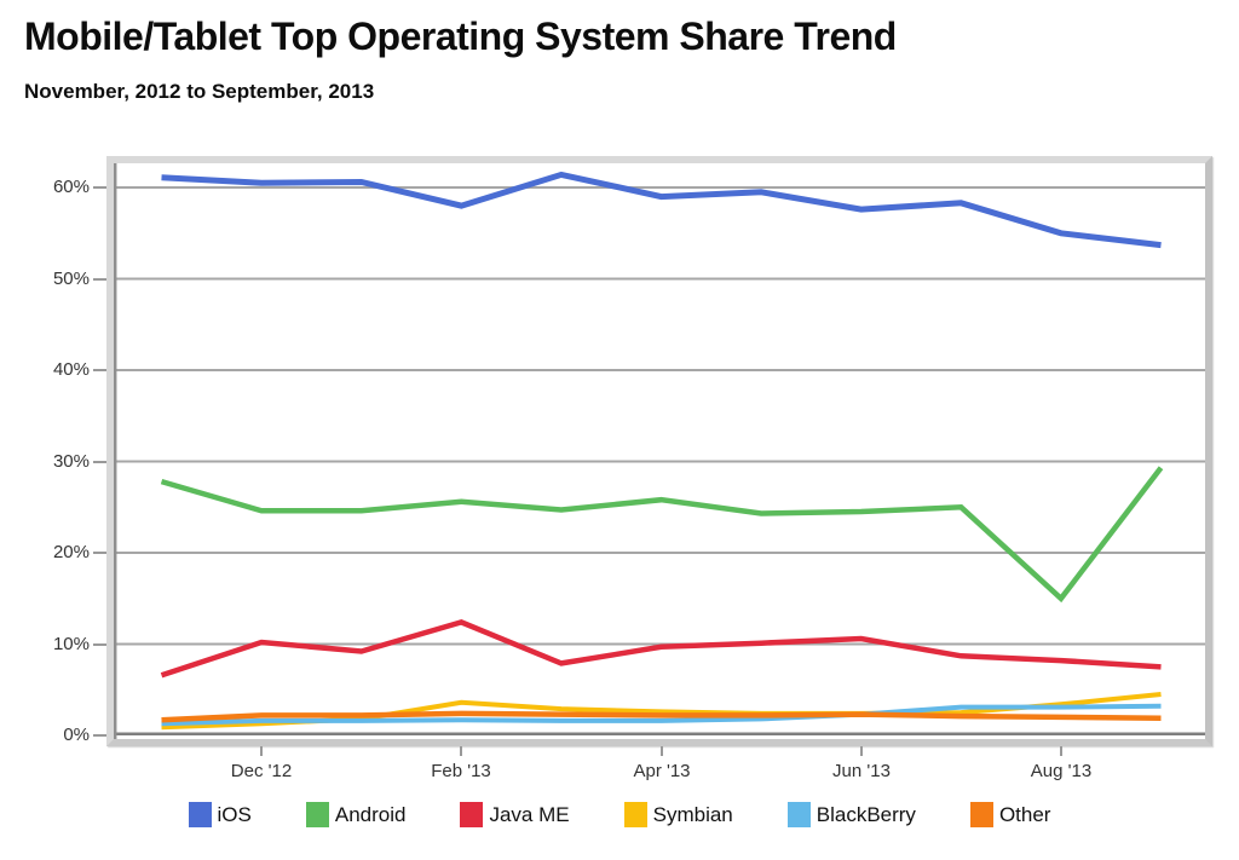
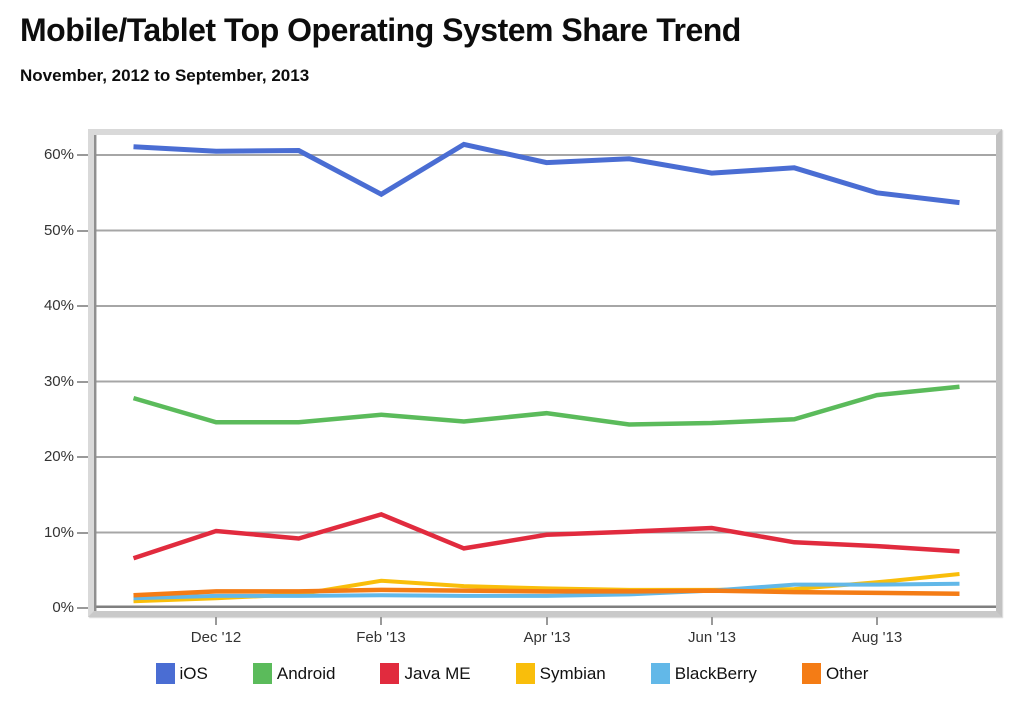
iOS/Feb '13: 58% -> 55%
Android/Aug '13: 15% -> 28%
